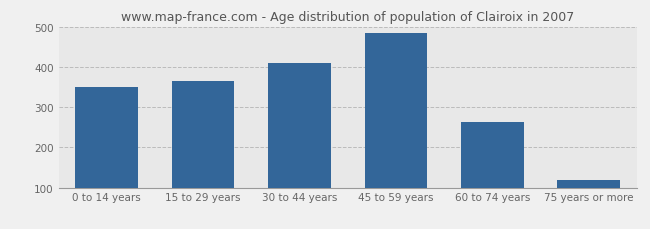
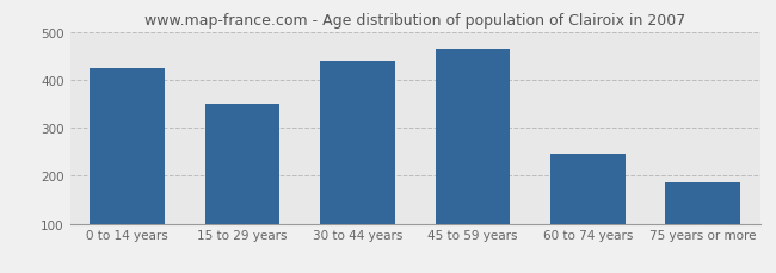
0 to 14 years: 350 -> 425
15 to 29 years: 365 -> 350
30 to 44 years: 410 -> 440
45 to 59 years: 484 -> 465
60 to 74 years: 264 -> 245
75 years or more: 120 -> 185
